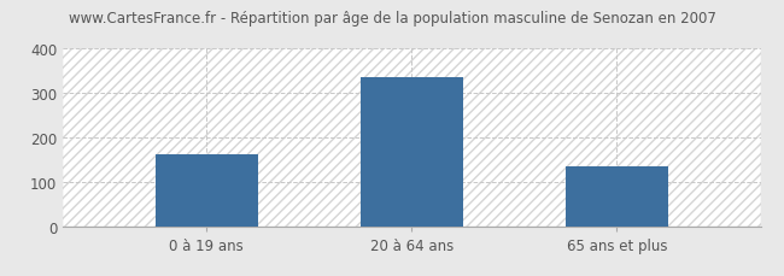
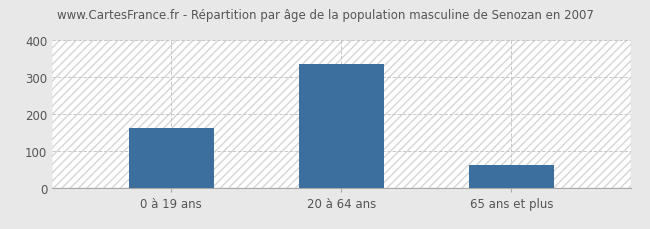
65 ans et plus: 135 -> 62
